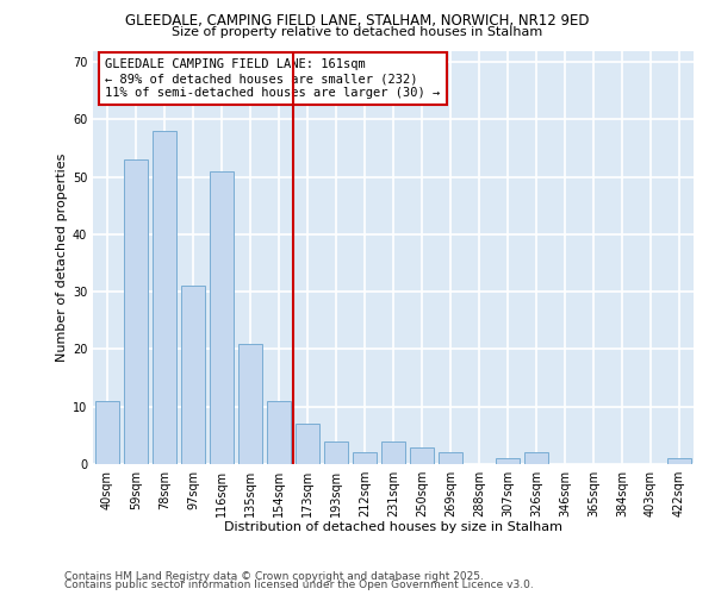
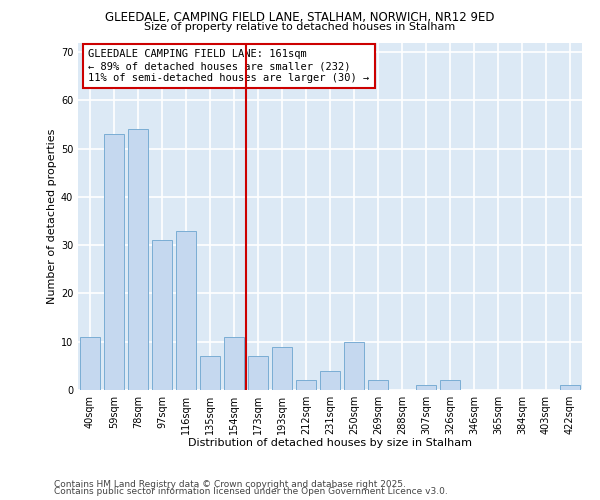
78sqm: 58 -> 54
116sqm: 51 -> 33
135sqm: 21 -> 7
193sqm: 4 -> 9
250sqm: 3 -> 10
